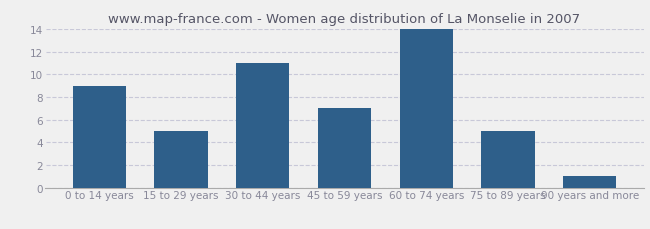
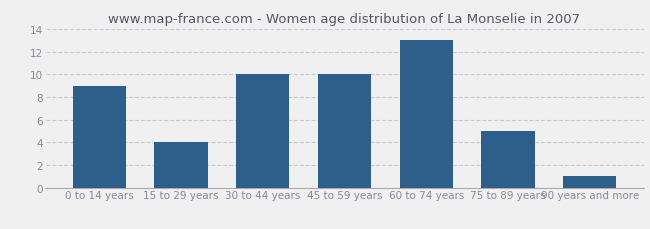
15 to 29 years: 5 -> 4
30 to 44 years: 11 -> 10
45 to 59 years: 7 -> 10
60 to 74 years: 14 -> 13
